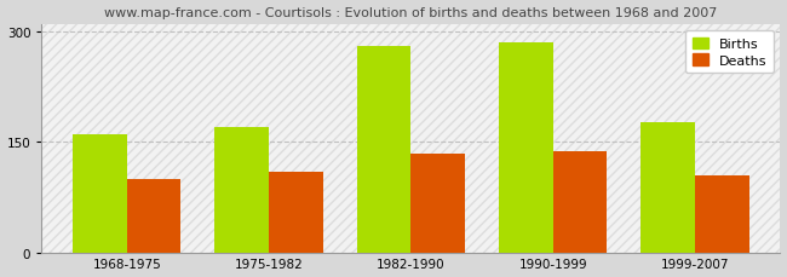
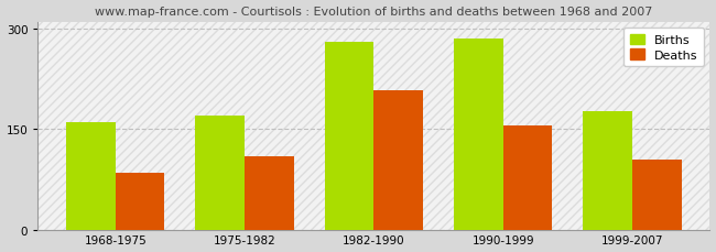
Deaths/1968-1975: 100 -> 86
Deaths/1982-1990: 135 -> 208
Deaths/1990-1999: 138 -> 156
